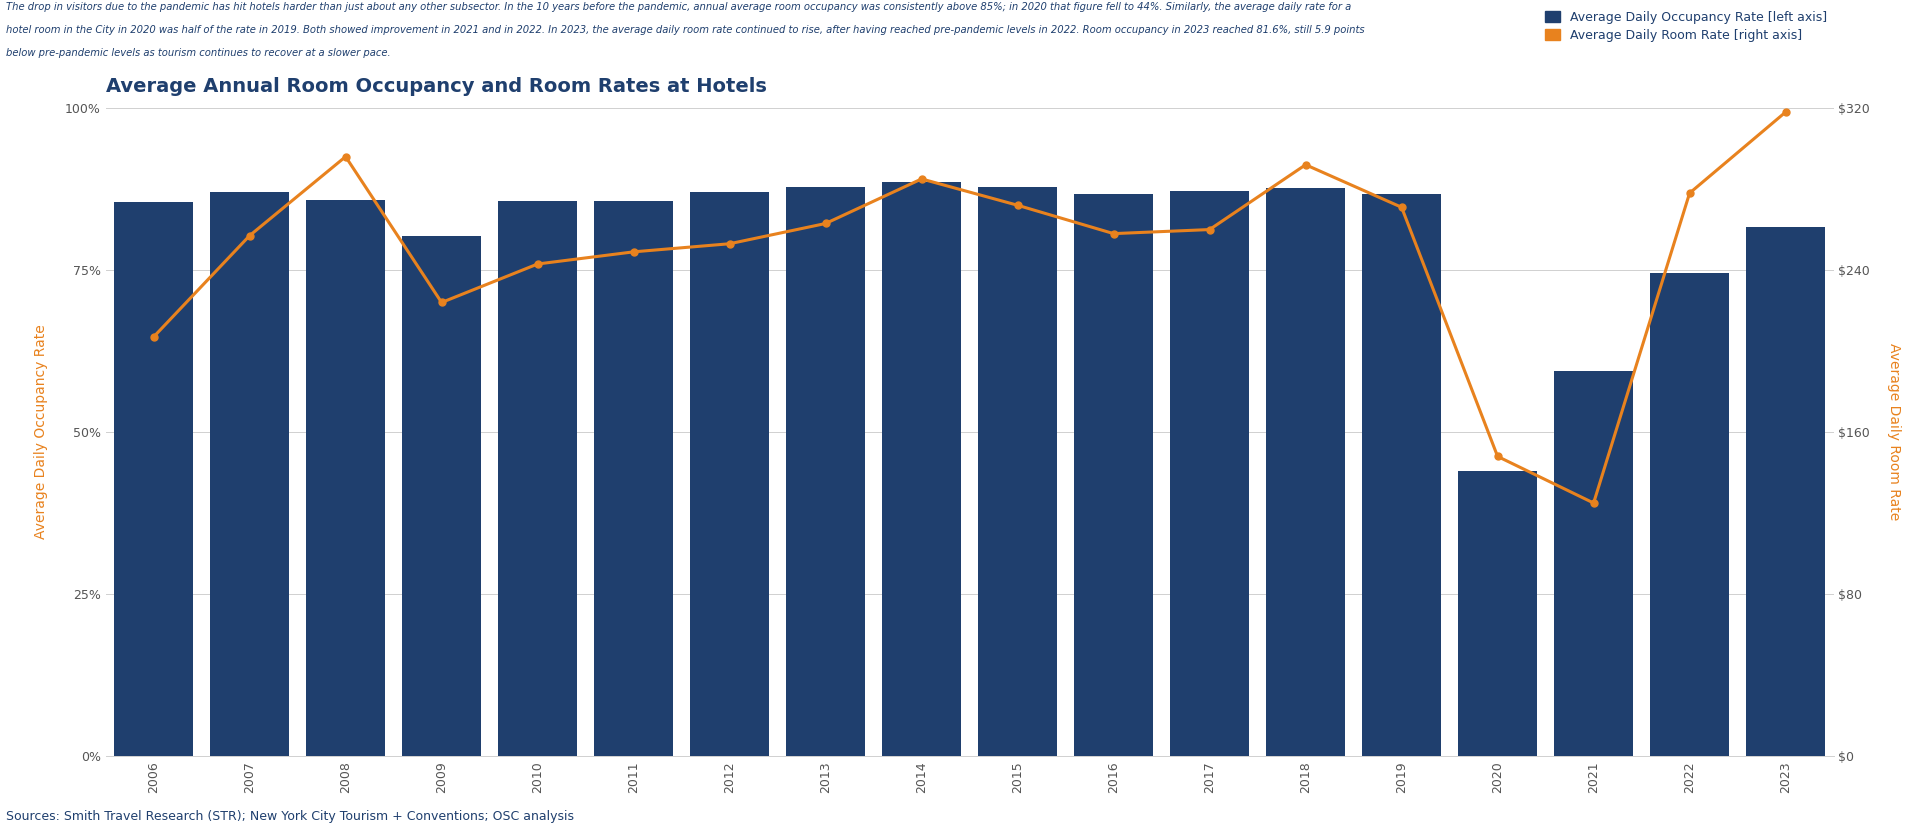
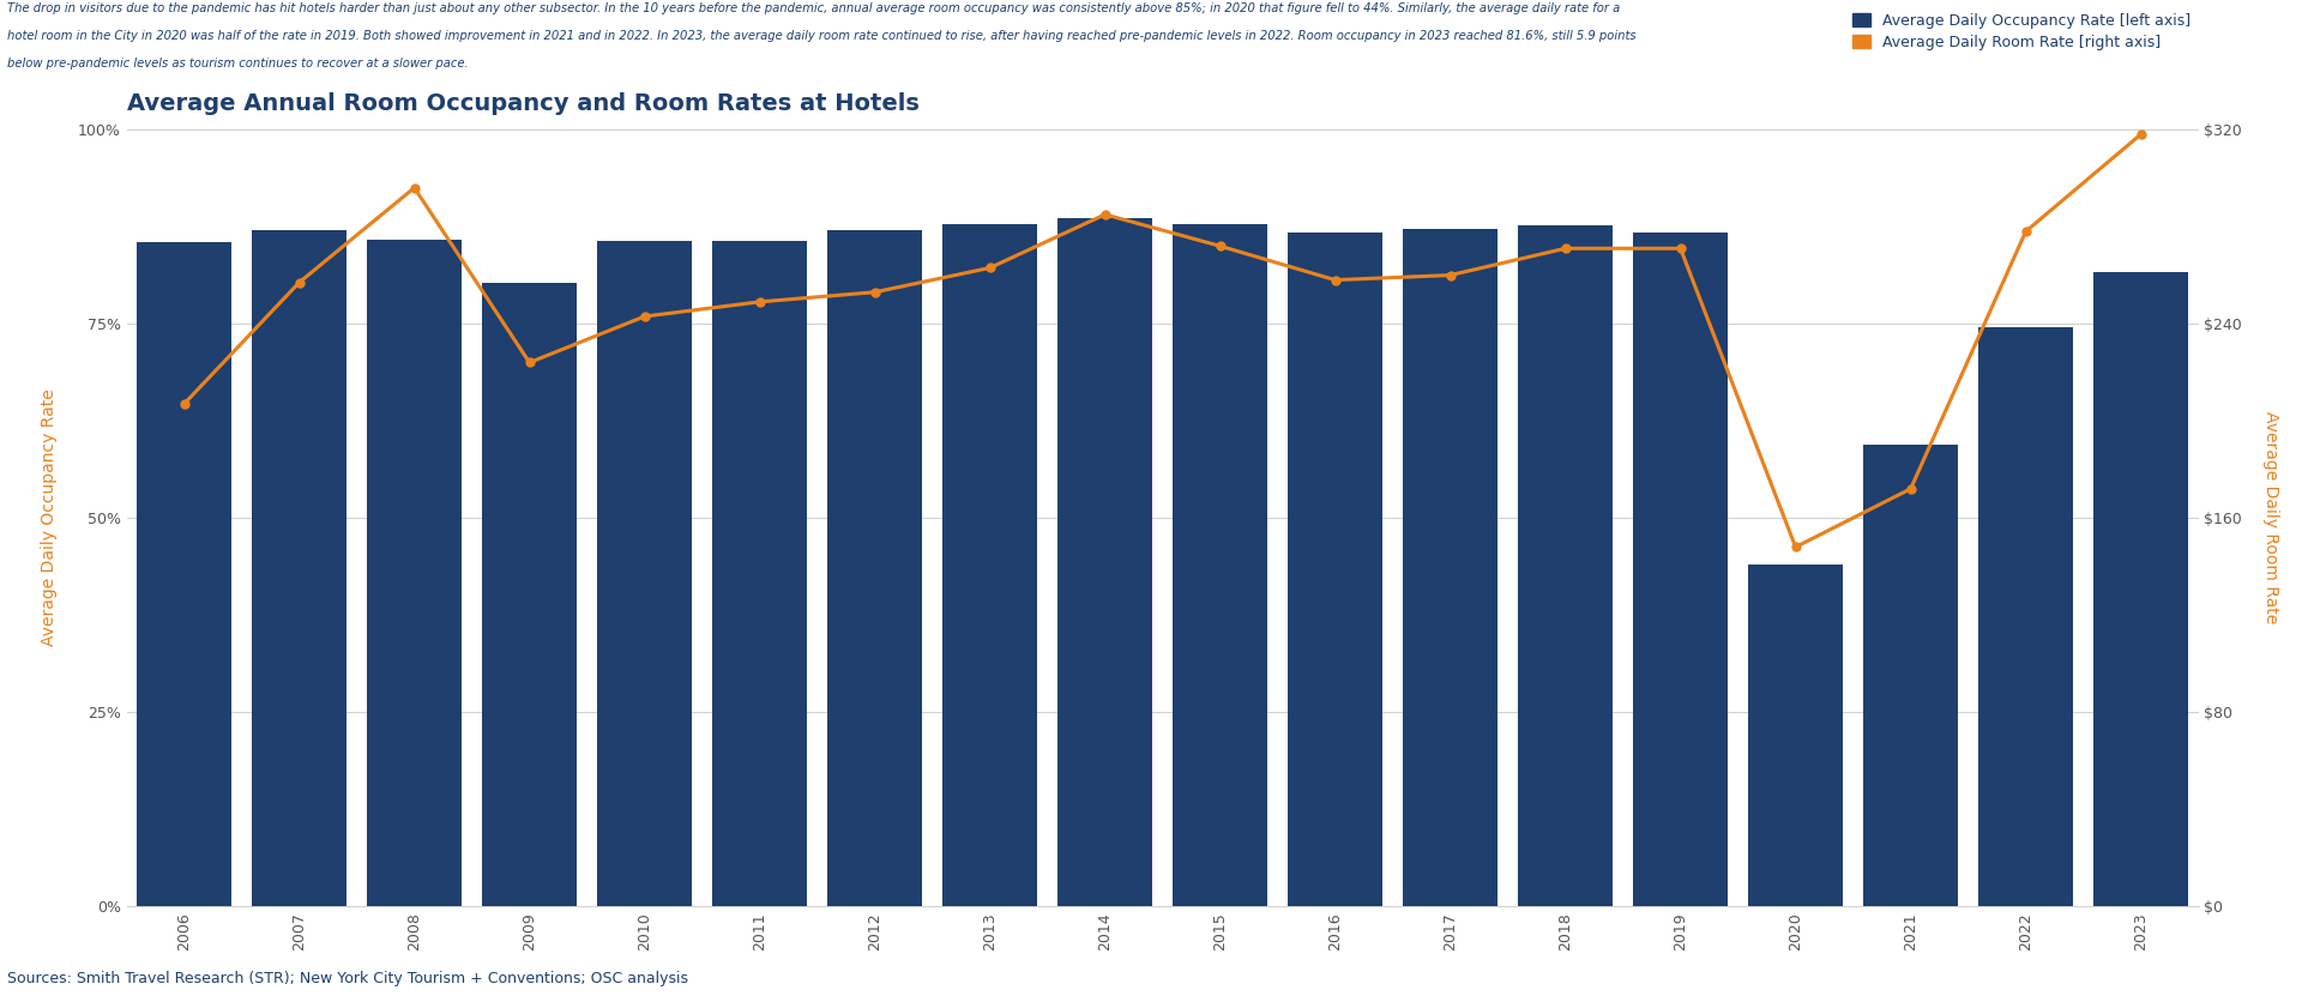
Average Daily Room Rate [right axis]/2018: $292 -> $271
Average Daily Room Rate [right axis]/2021: $125 -> $172
